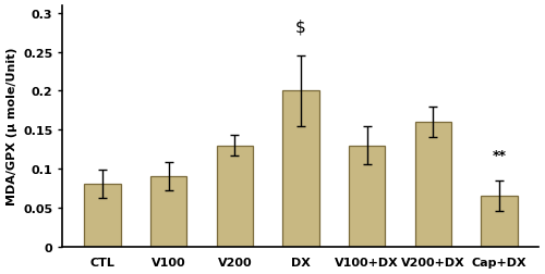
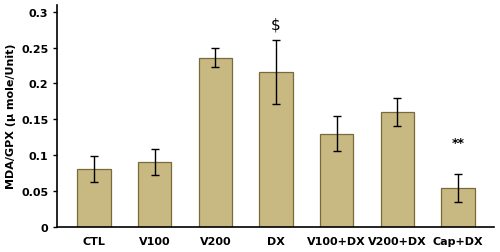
V200: 0.130 -> 0.236
DX: 0.200 -> 0.216
Cap+DX: 0.065 -> 0.054
